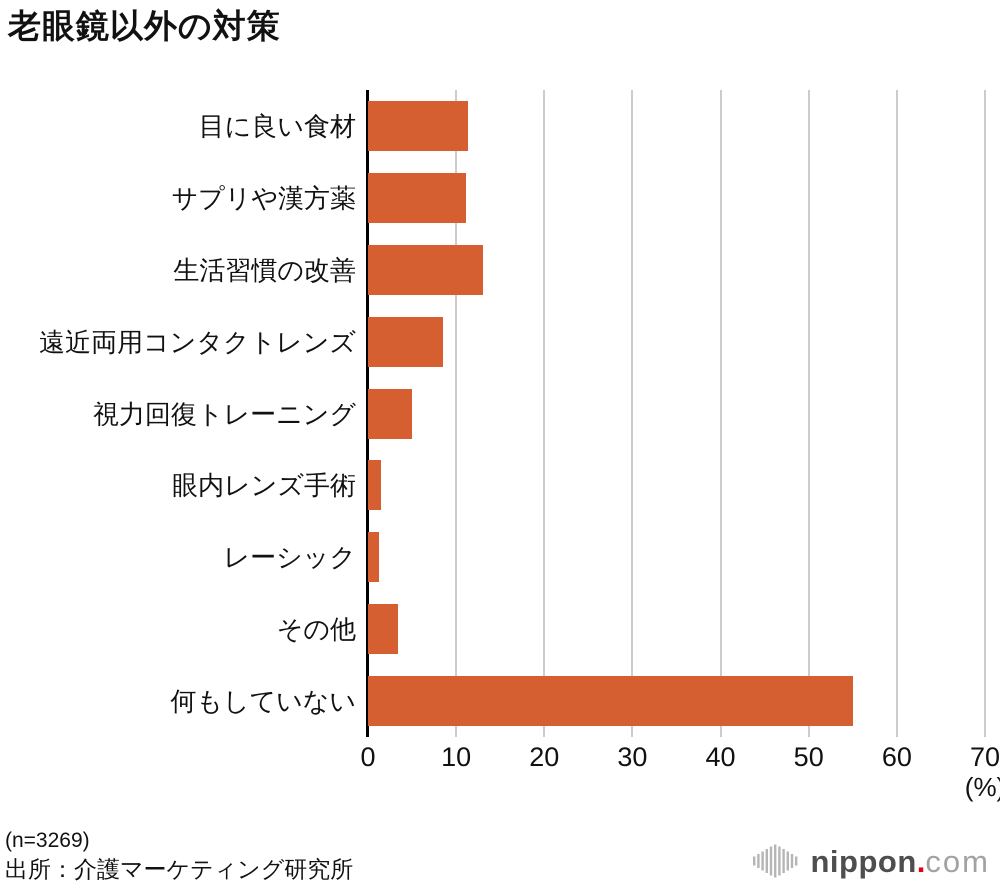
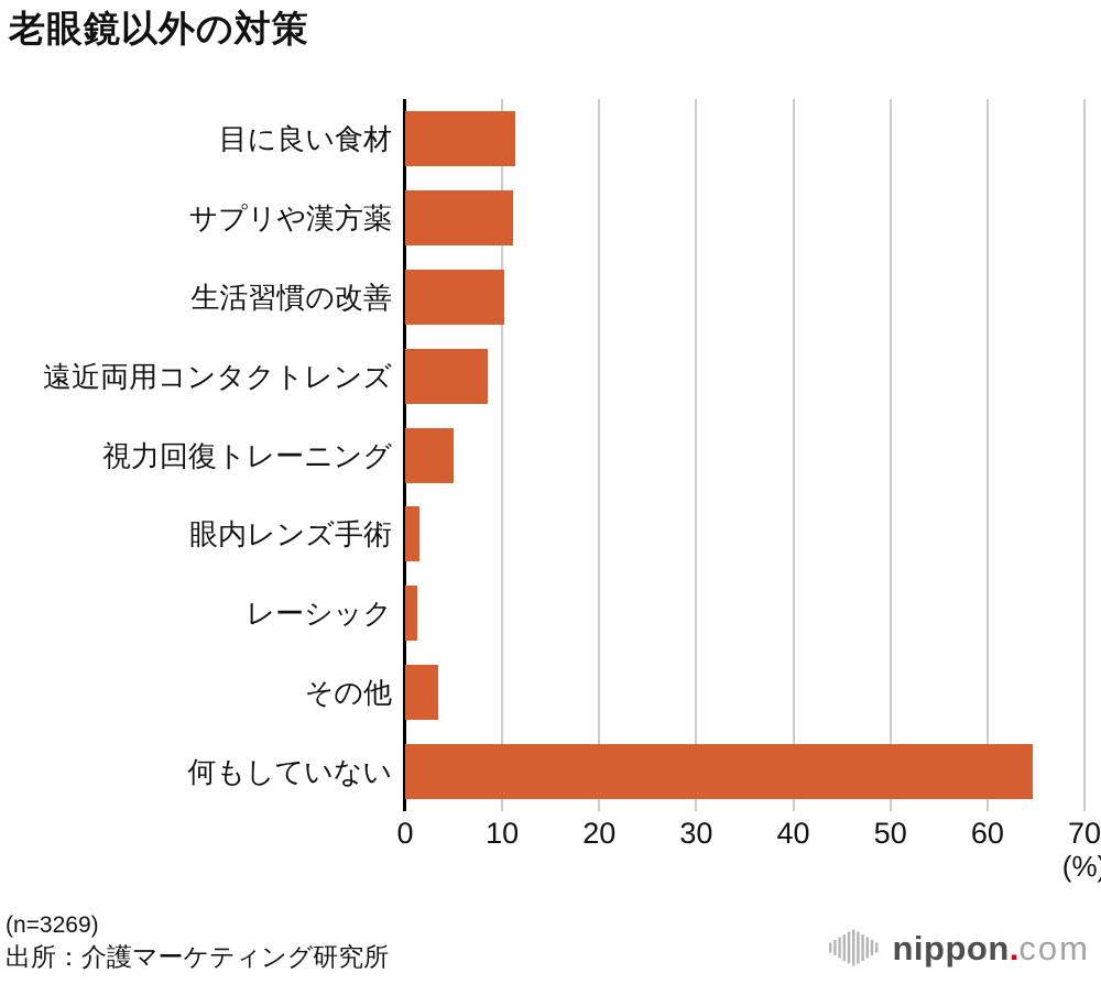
生活習慣の改善: 13 -> 10
何もしていない: 55 -> 65
